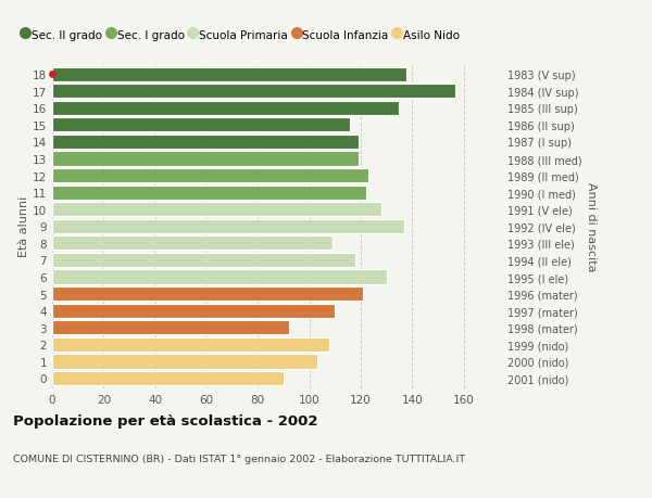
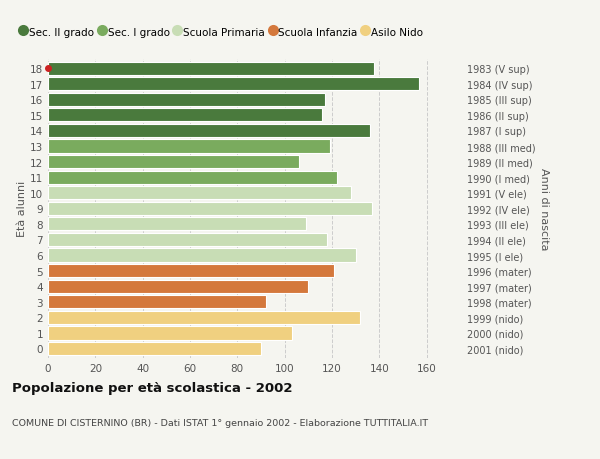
16: 135 -> 117
14: 119 -> 136
12: 123 -> 106
2: 108 -> 132
